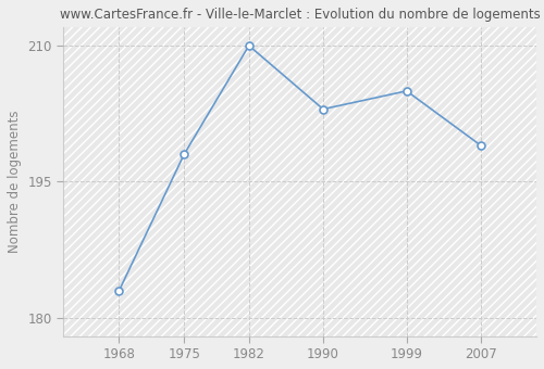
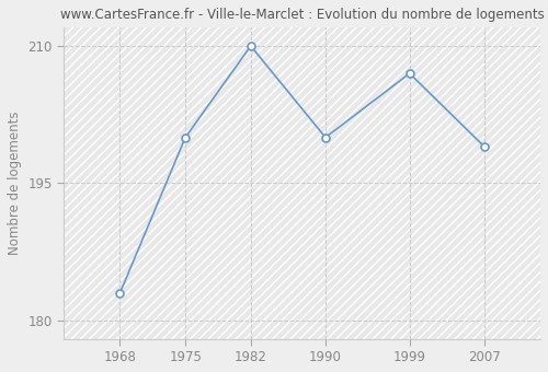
1975: 198 -> 200
1990: 203 -> 200
1999: 205 -> 207
